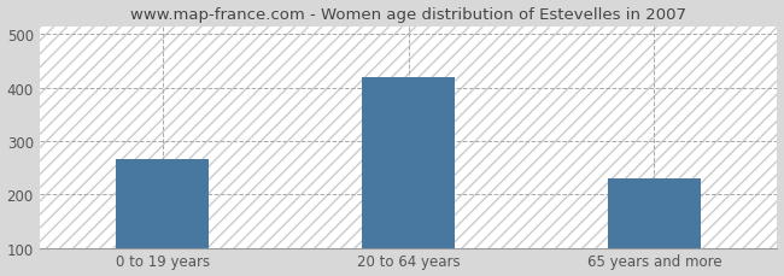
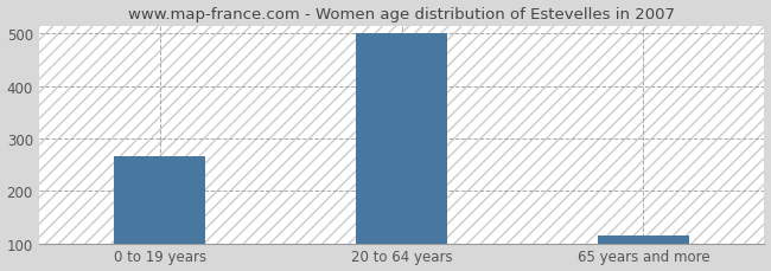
20 to 64 years: 420 -> 500
65 years and more: 230 -> 115
